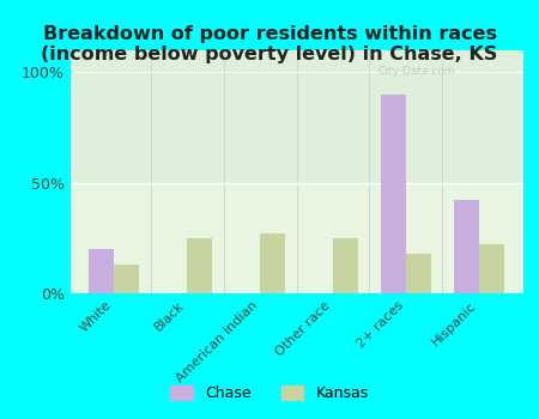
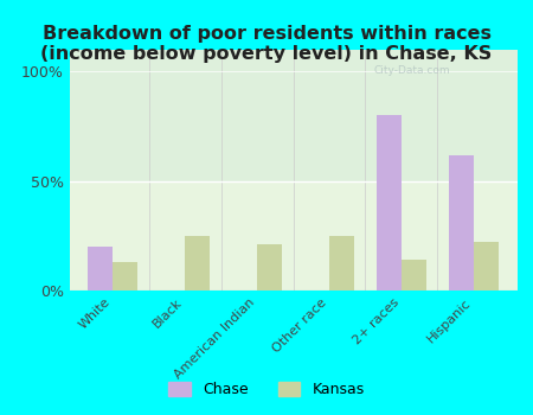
Kansas/American Indian: 27% -> 21%
Chase/2+ races: 90% -> 80%
Kansas/2+ races: 18% -> 14%
Chase/Hispanic: 42% -> 62%
